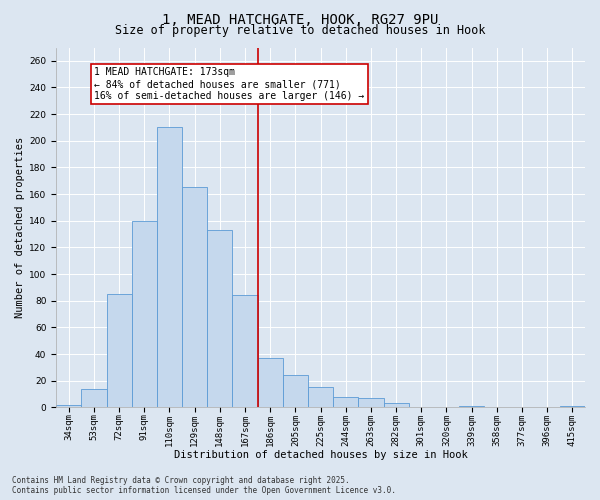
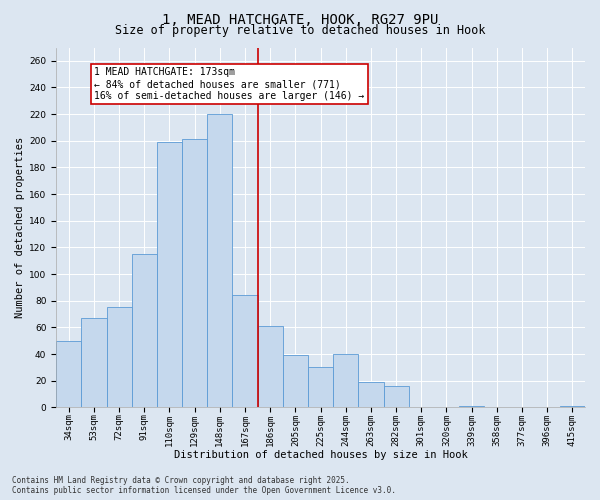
34sqm: 2 -> 50
53sqm: 14 -> 67
72sqm: 85 -> 75
91sqm: 140 -> 115
110sqm: 210 -> 199
129sqm: 165 -> 201
148sqm: 133 -> 220
186sqm: 37 -> 61
205sqm: 24 -> 39
225sqm: 15 -> 30
244sqm: 8 -> 40
263sqm: 7 -> 19
282sqm: 3 -> 16
